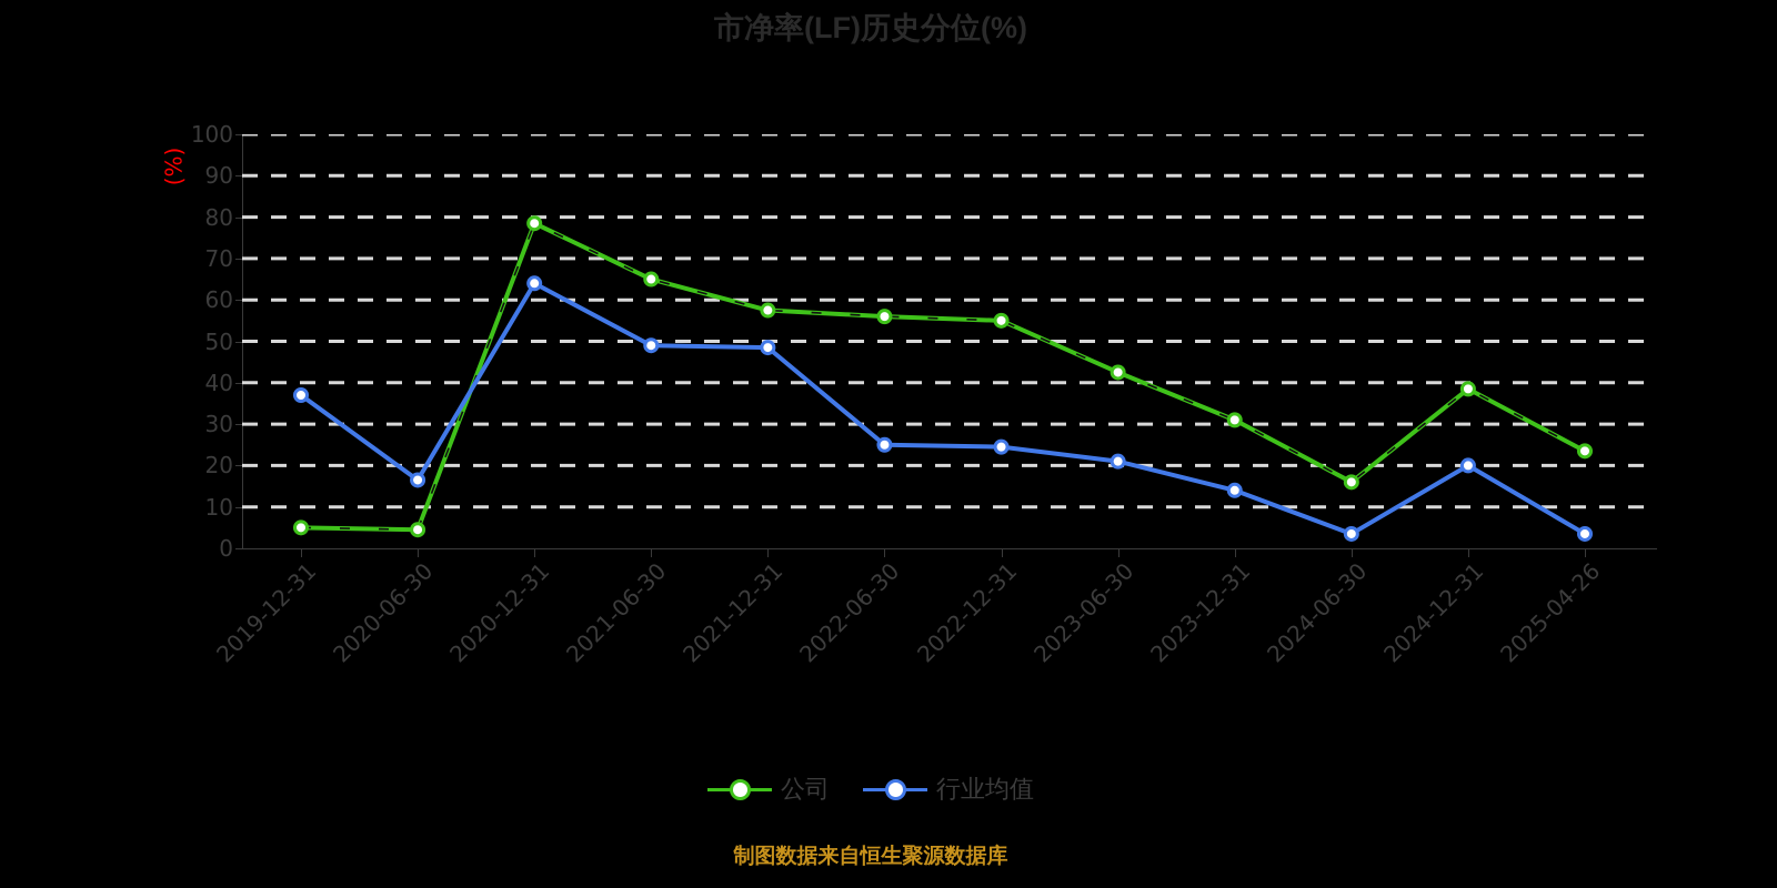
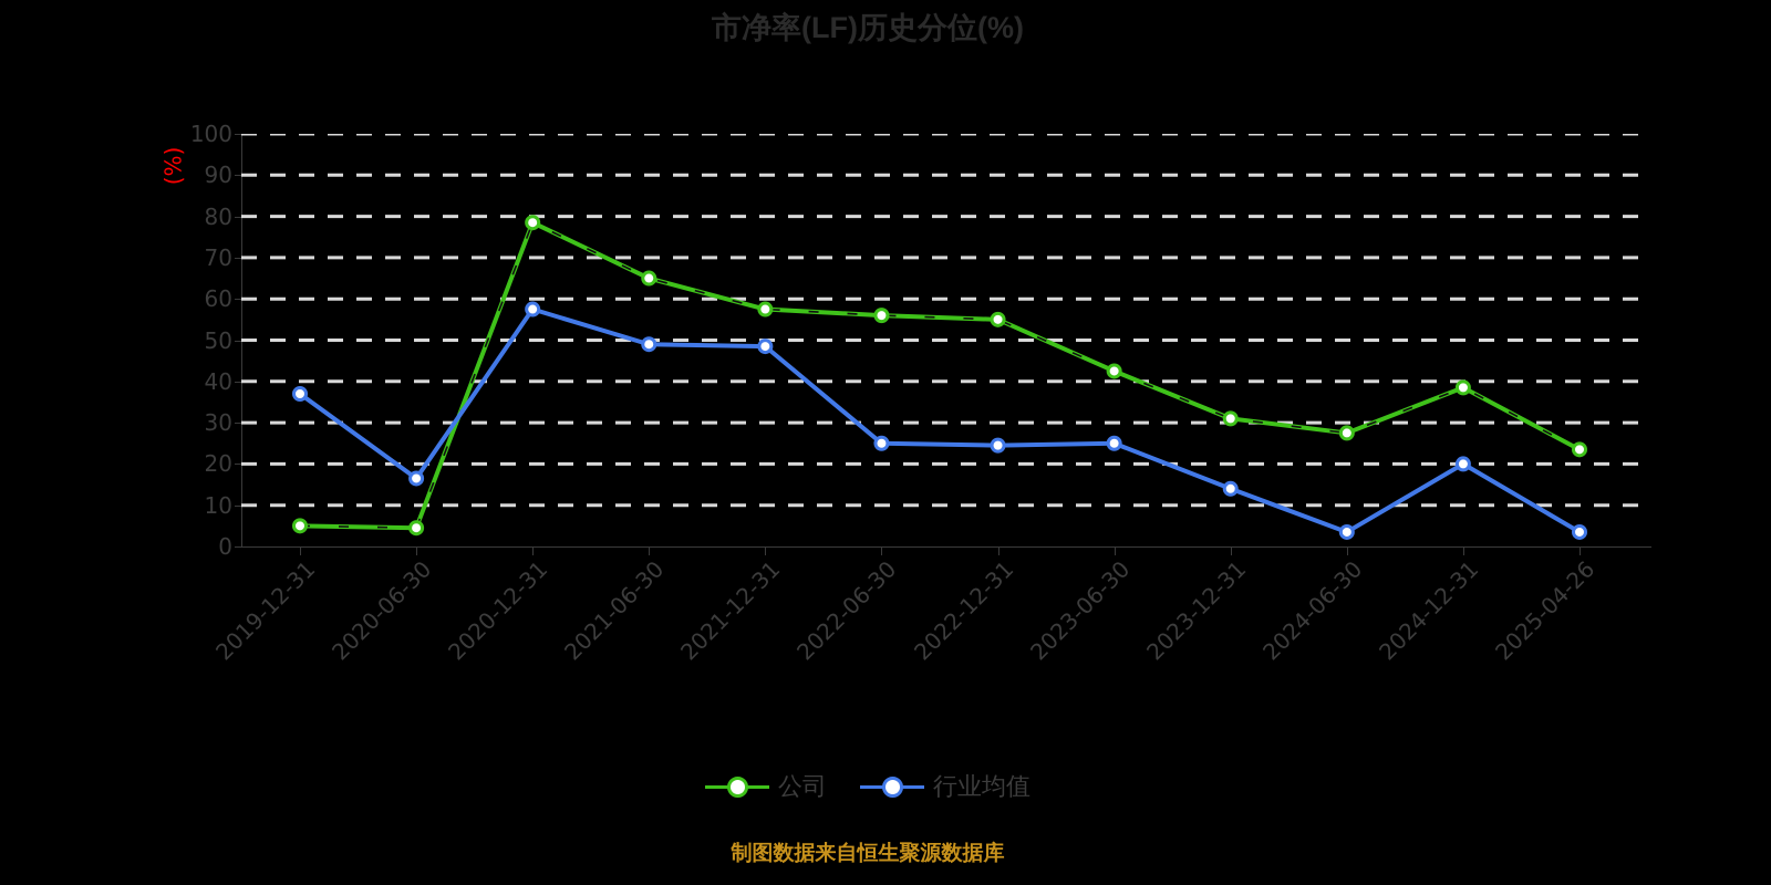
行业均值/2020-12-31: 64 -> 58
行业均值/2023-06-30: 21 -> 25
公司/2024-06-30: 16 -> 28
